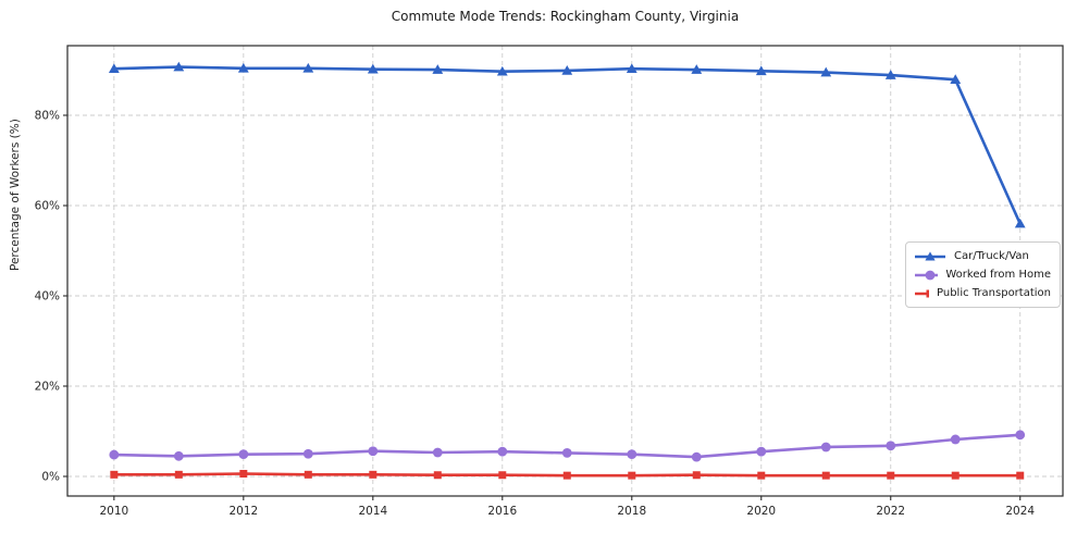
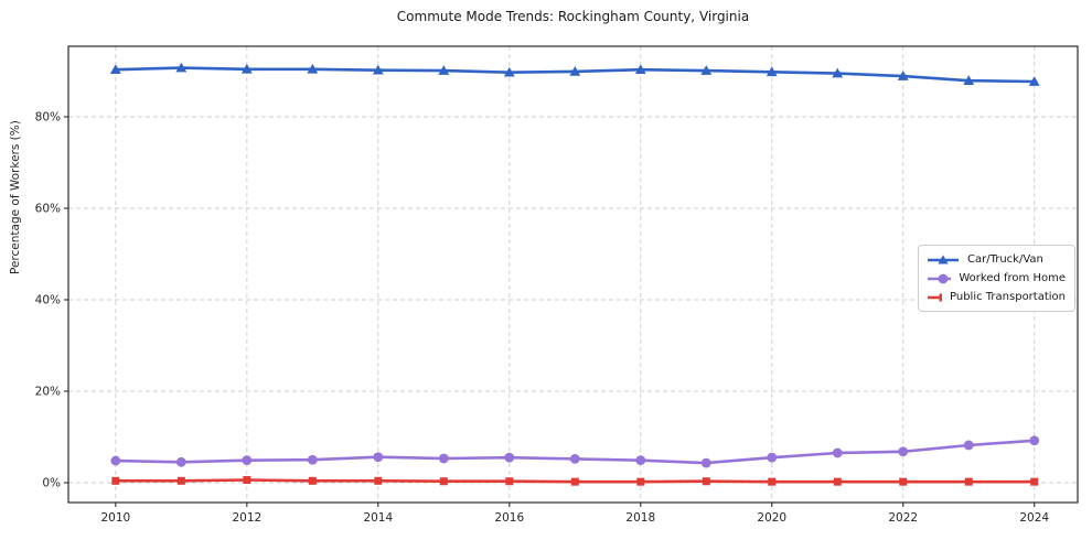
Car/Truck/Van/2024: 56% -> 88%
